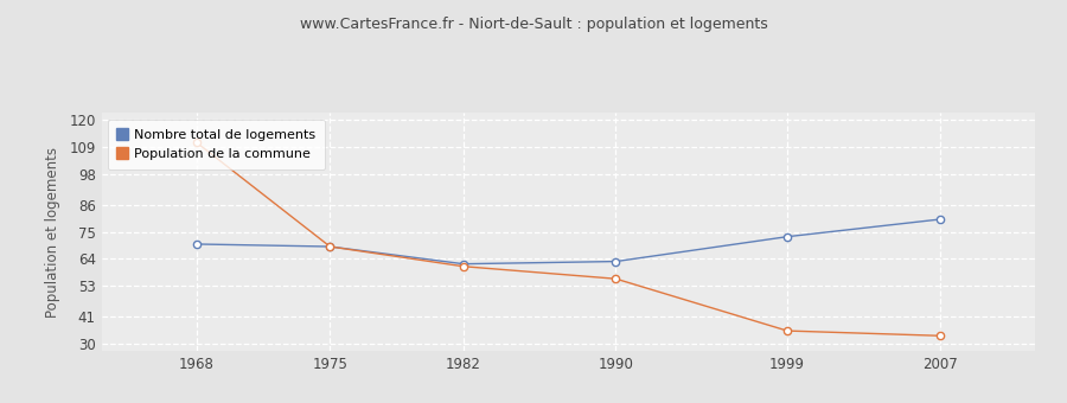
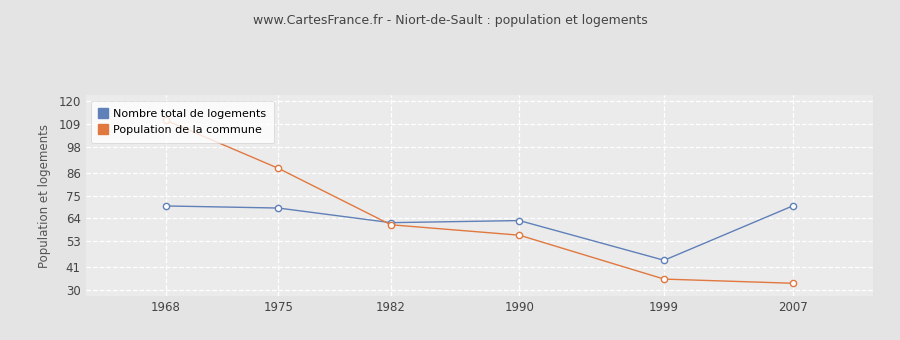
Population de la commune/1975: 69 -> 88
Nombre total de logements/1999: 73 -> 44
Nombre total de logements/2007: 80 -> 70
